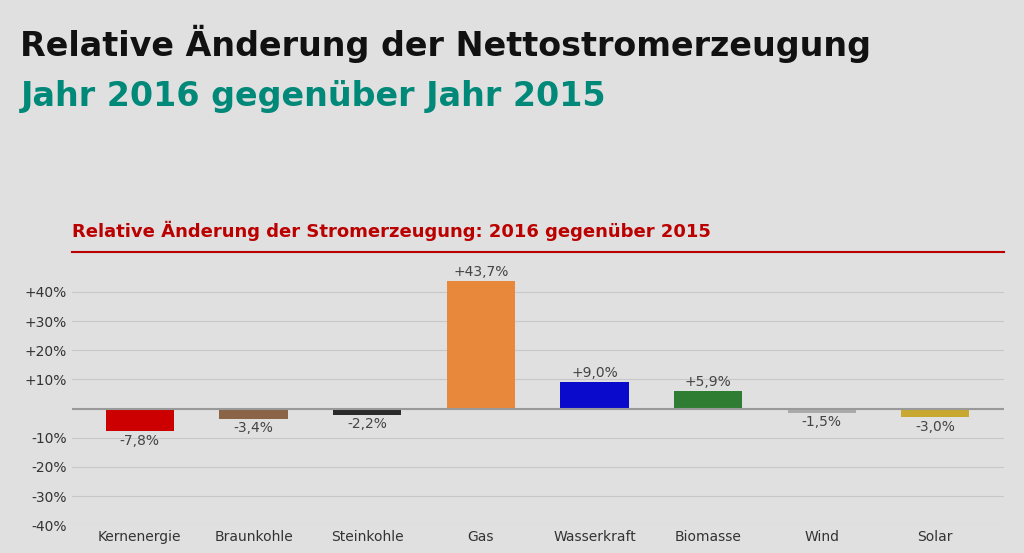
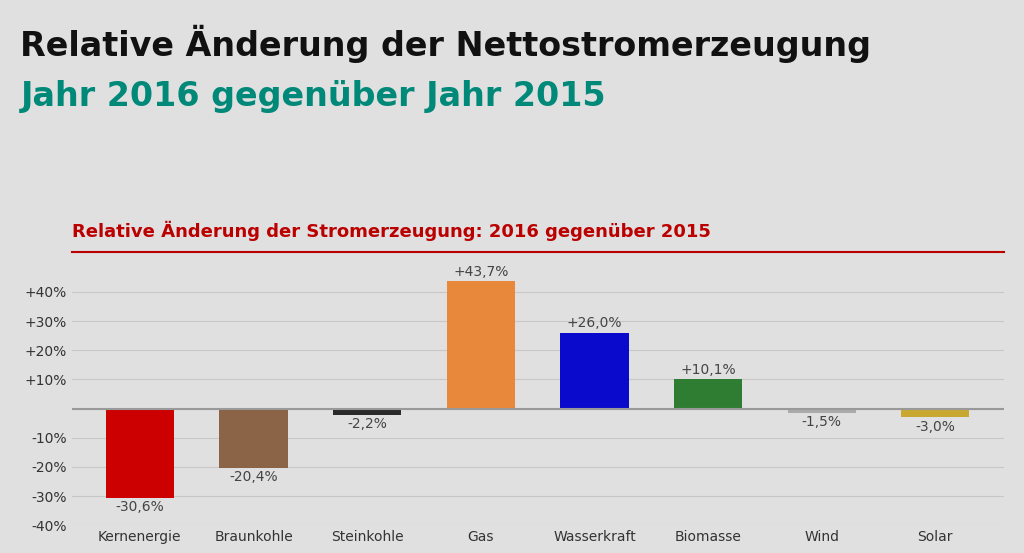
Kernenergie: -7,8% -> -30,6%
Braunkohle: -3,4% -> -20,4%
Wasserkraft: +9,0% -> +26,0%
Biomasse: +5,9% -> +10,1%
